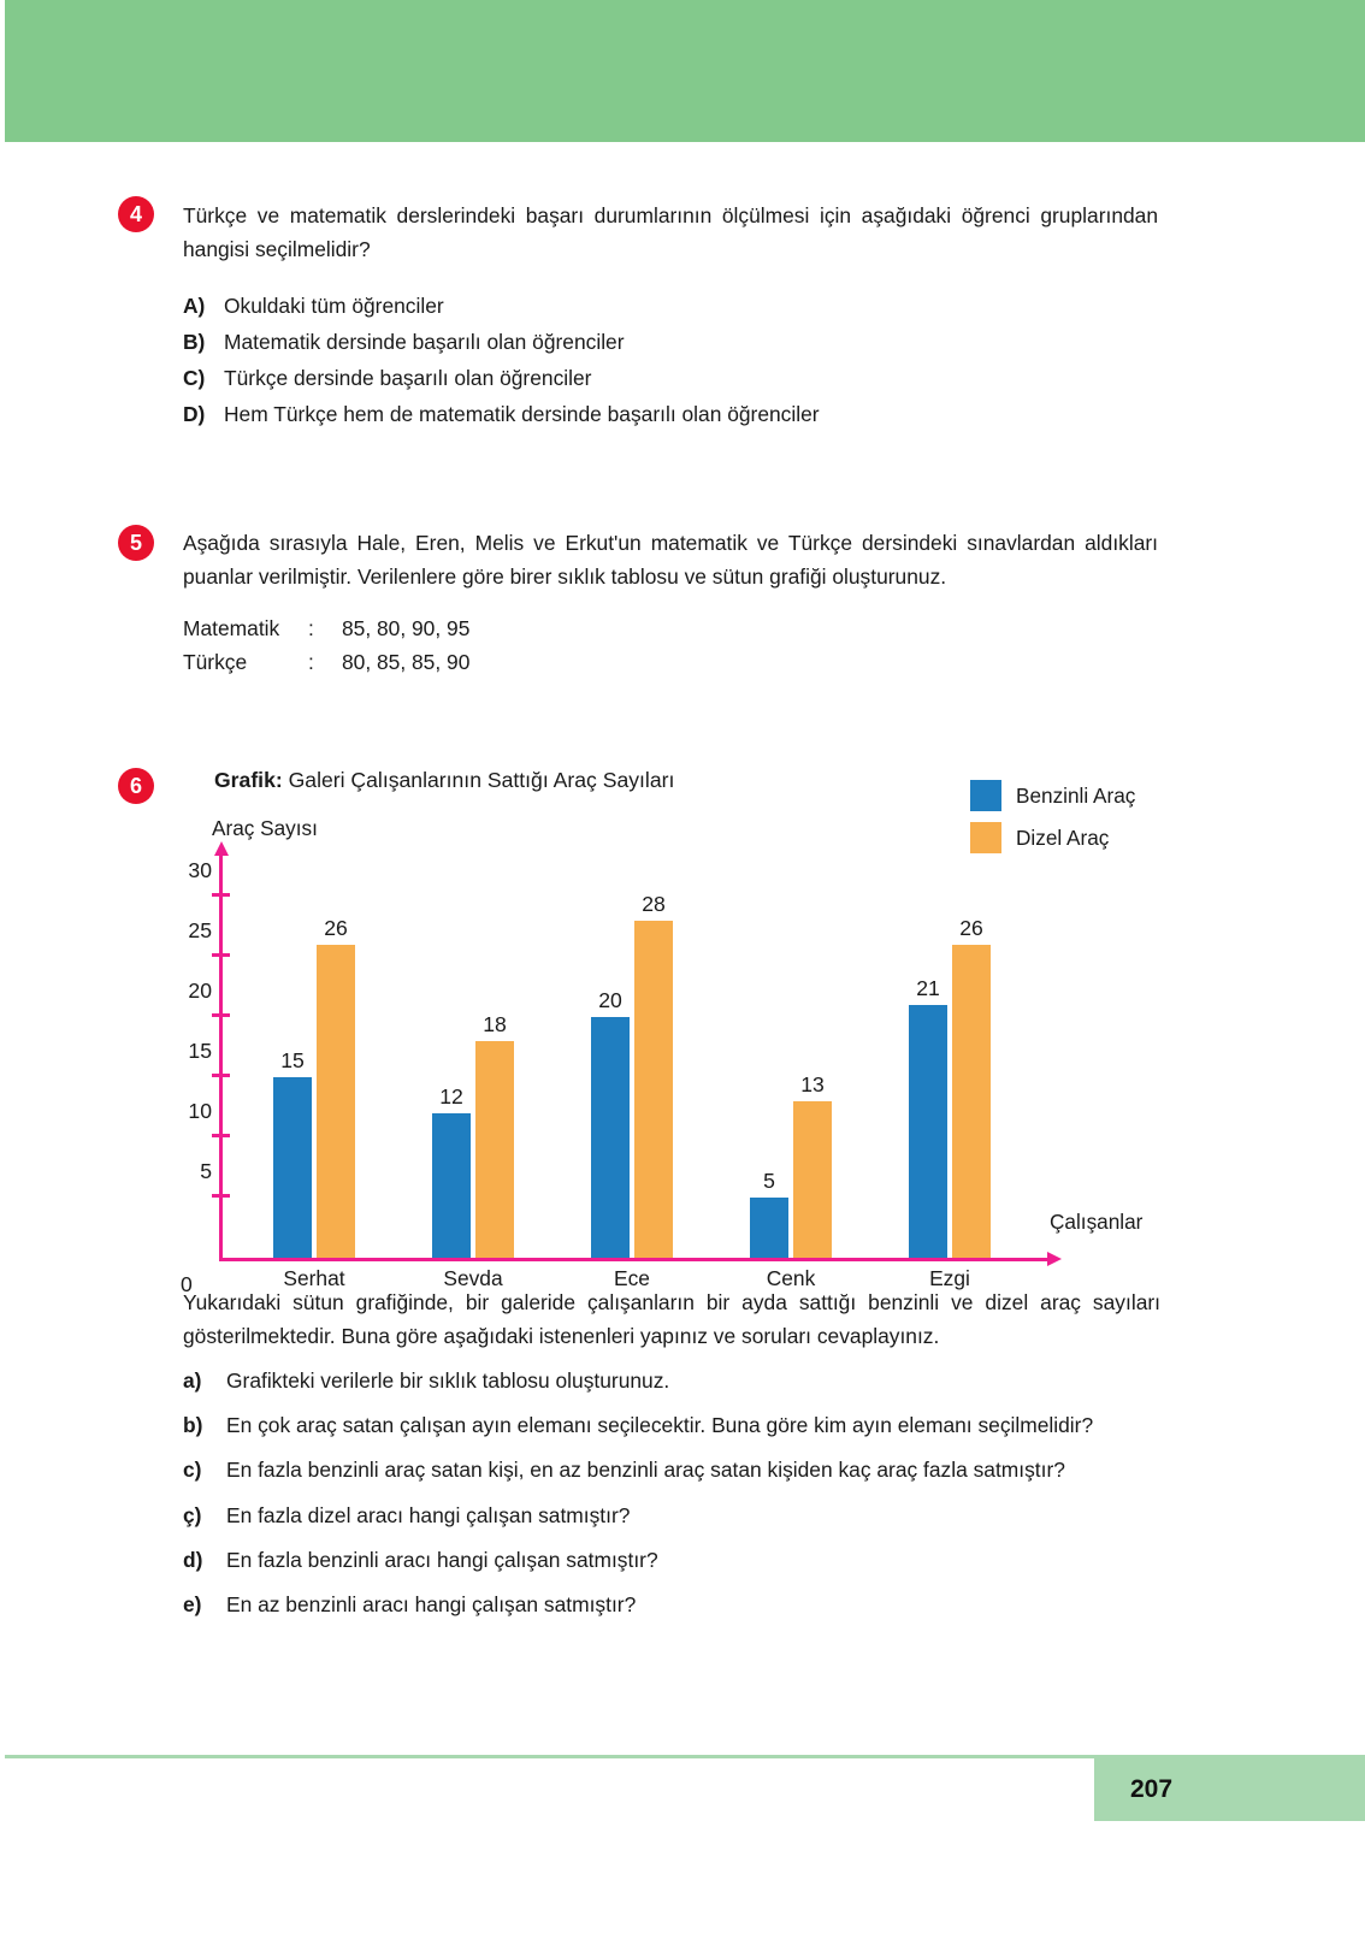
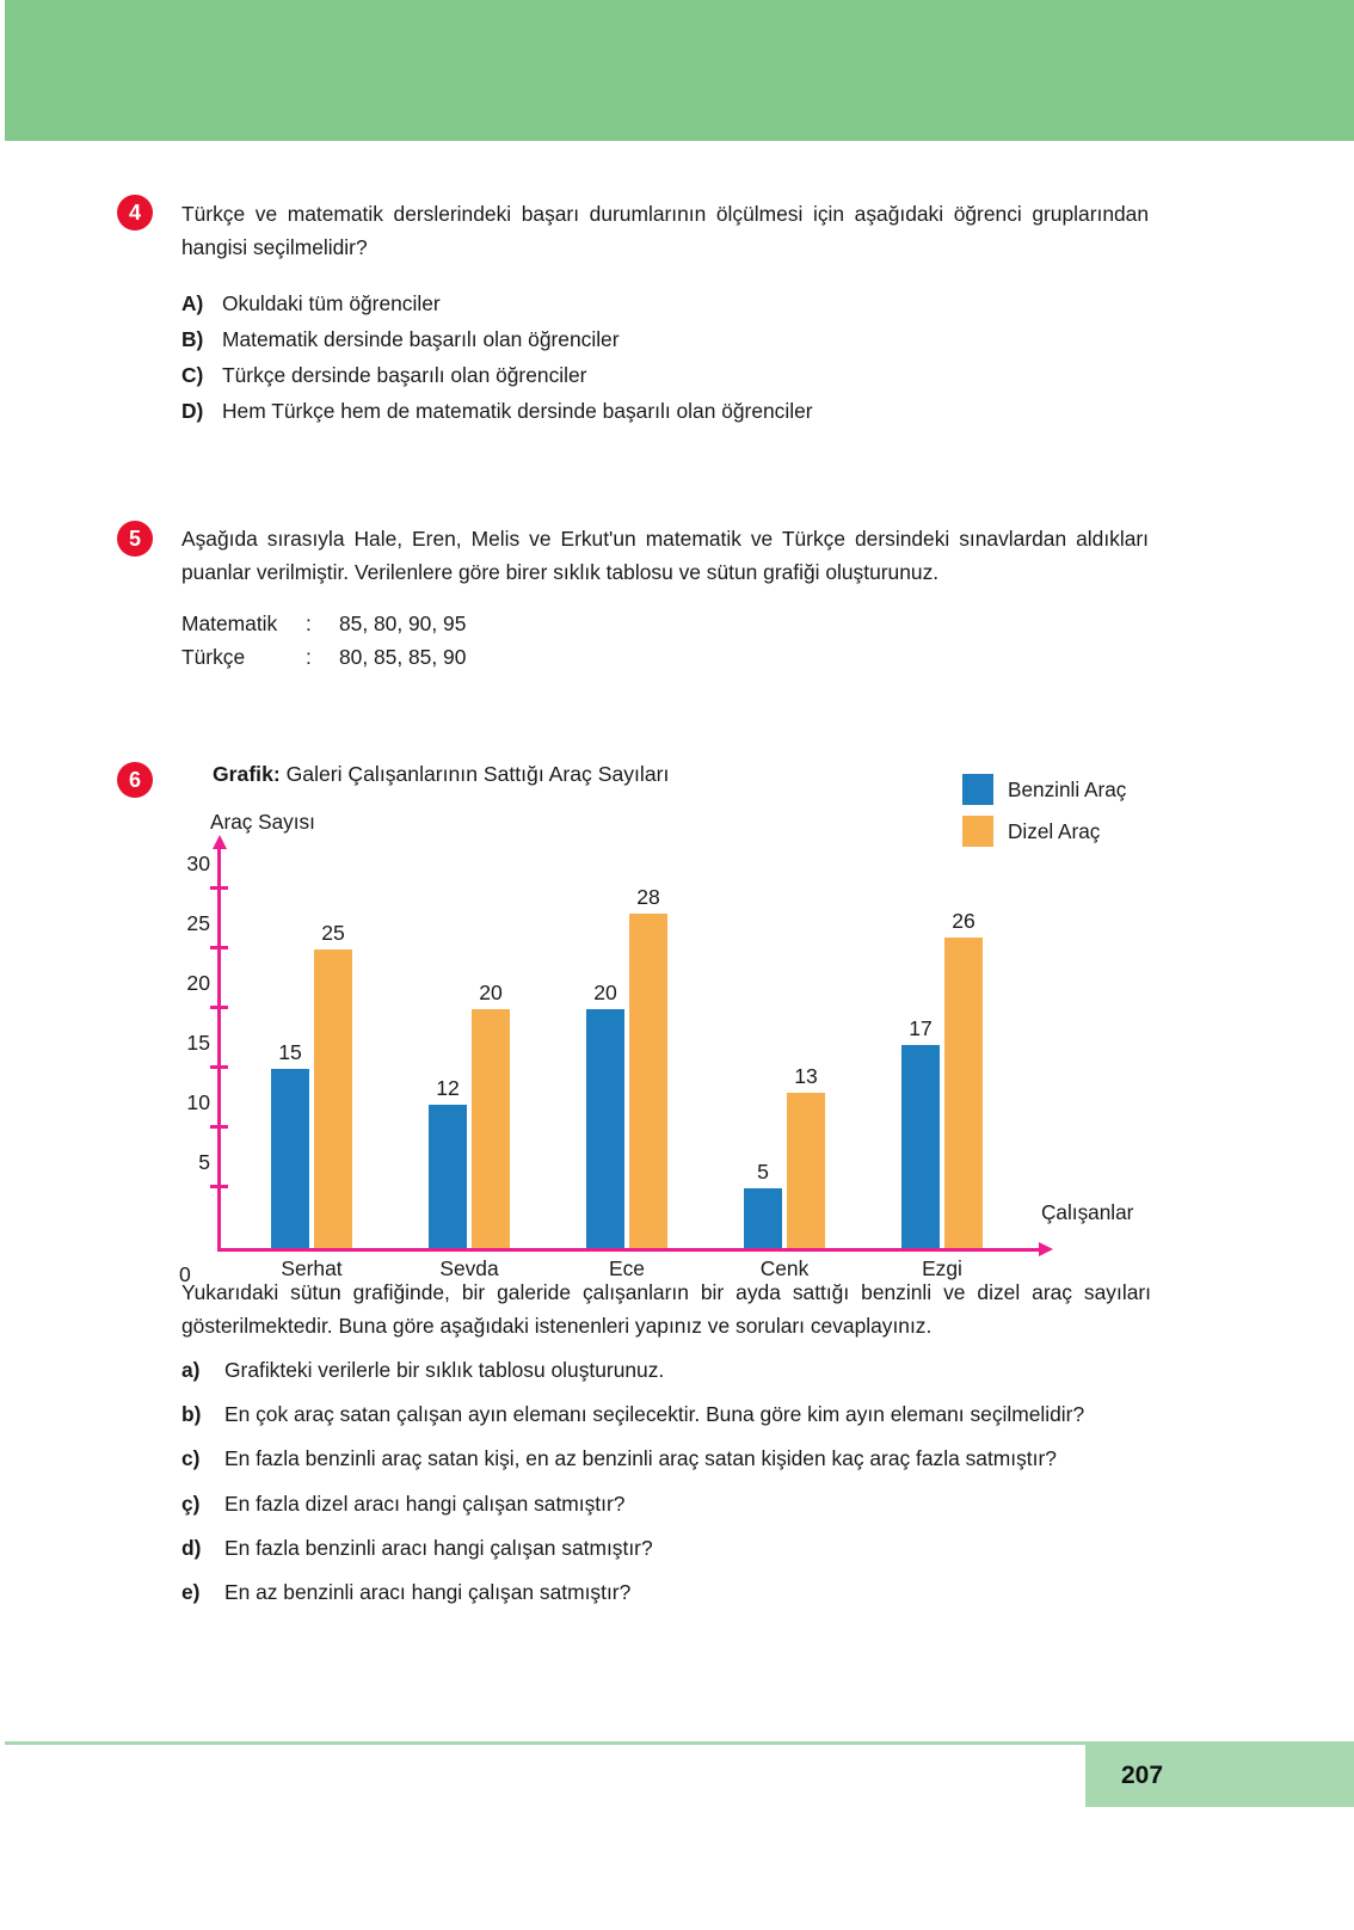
Dizel Araç/Serhat: 26 -> 25
Dizel Araç/Sevda: 18 -> 20
Benzinli Araç/Ezgi: 21 -> 17
